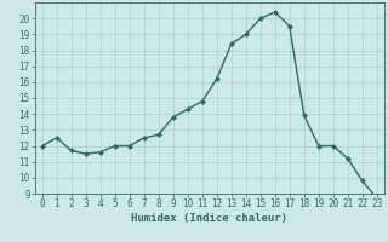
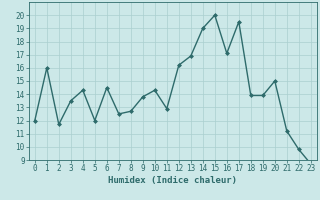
1: 12.5 -> 16.0
3: 11.5 -> 13.5
4: 11.6 -> 14.3
6: 12.0 -> 14.5
11: 14.8 -> 12.9
13: 18.4 -> 16.9
16: 20.4 -> 17.1
19: 12.0 -> 13.9
20: 12.0 -> 15.0
